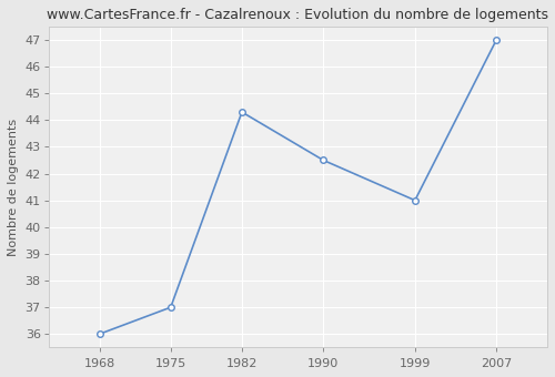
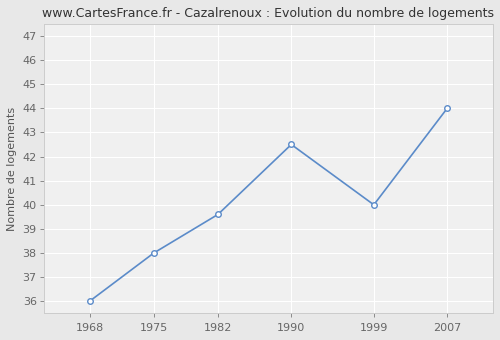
1975: 37.0 -> 38.0
1982: 44.3 -> 39.6
1999: 41.0 -> 40.0
2007: 47.0 -> 44.0
